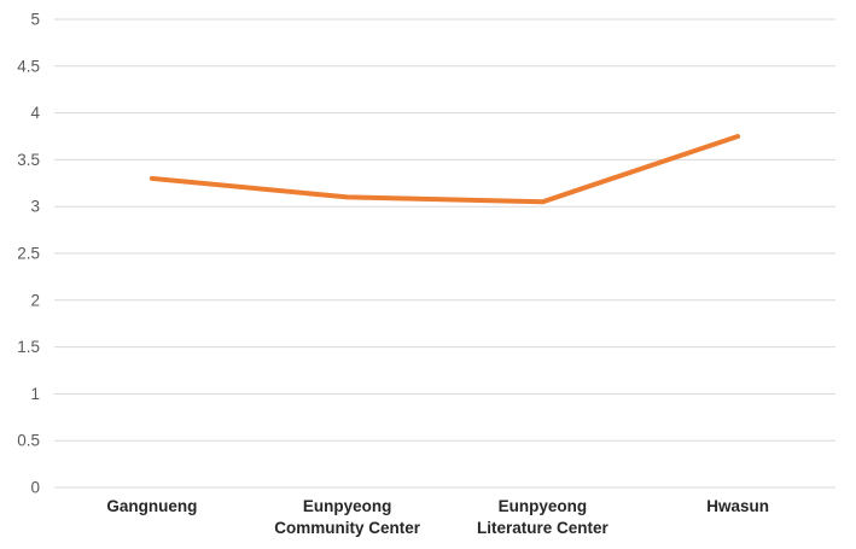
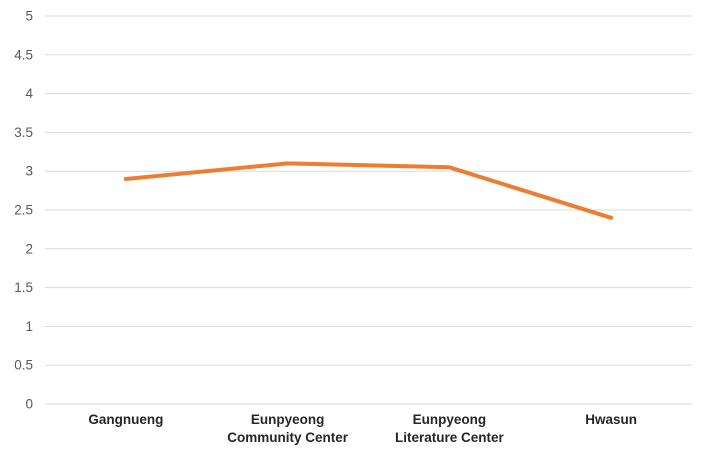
Gangnueng: 3.3 -> 2.9
Hwasun: 3.8 -> 2.4
